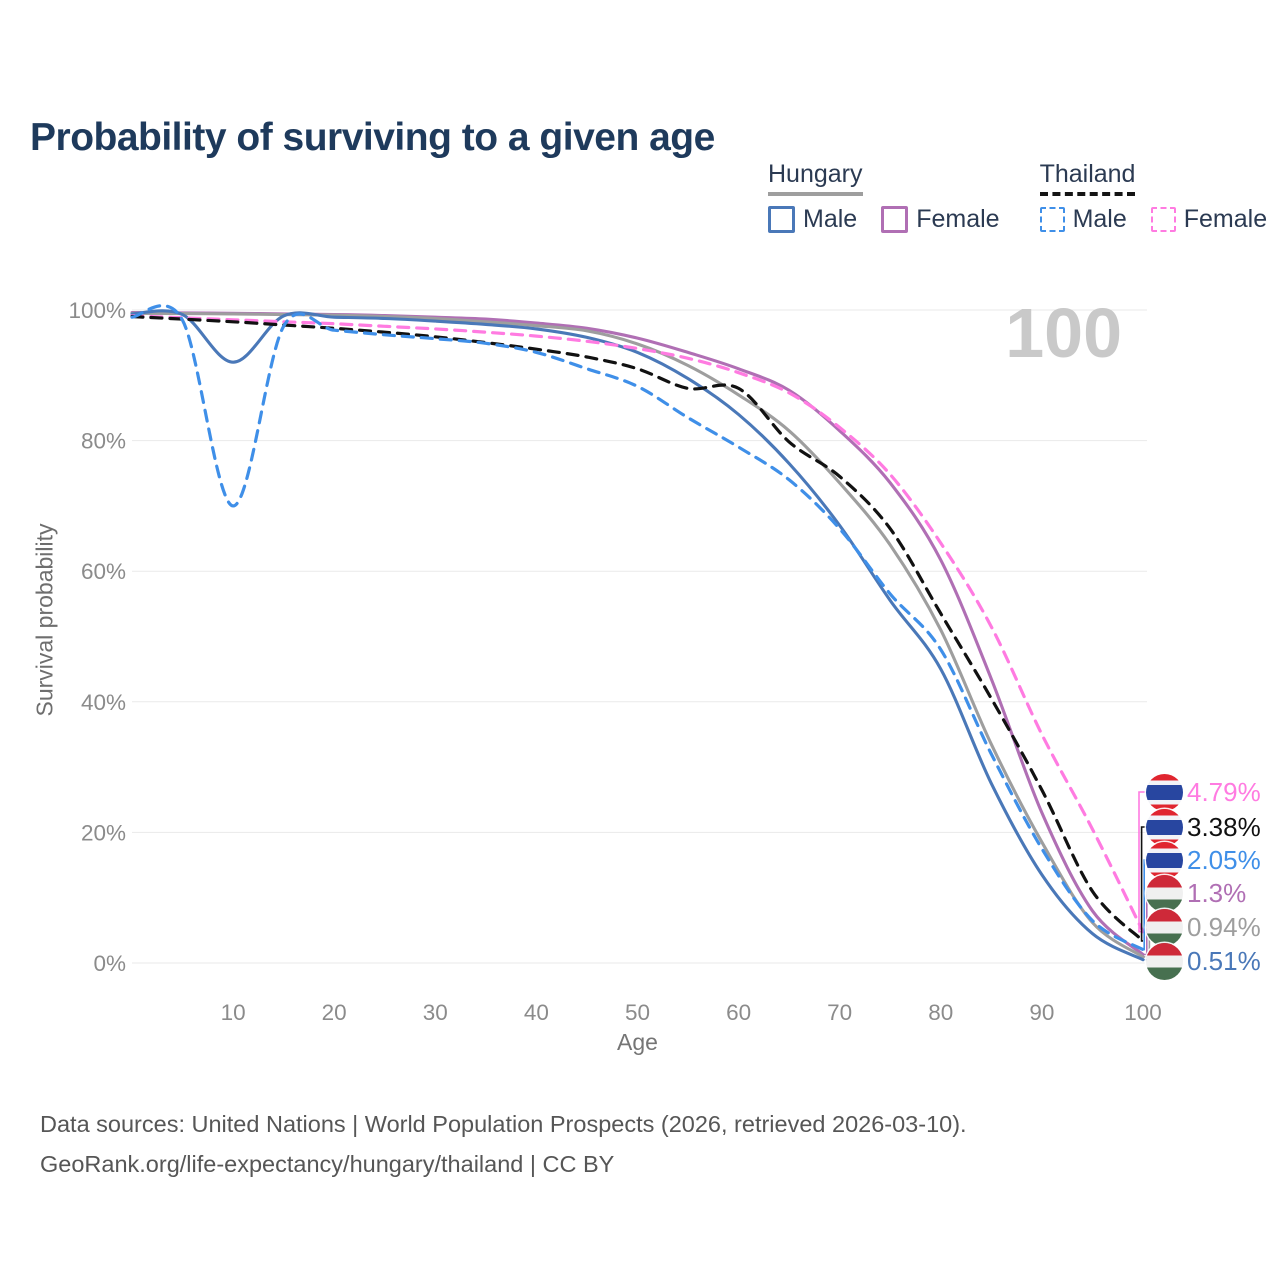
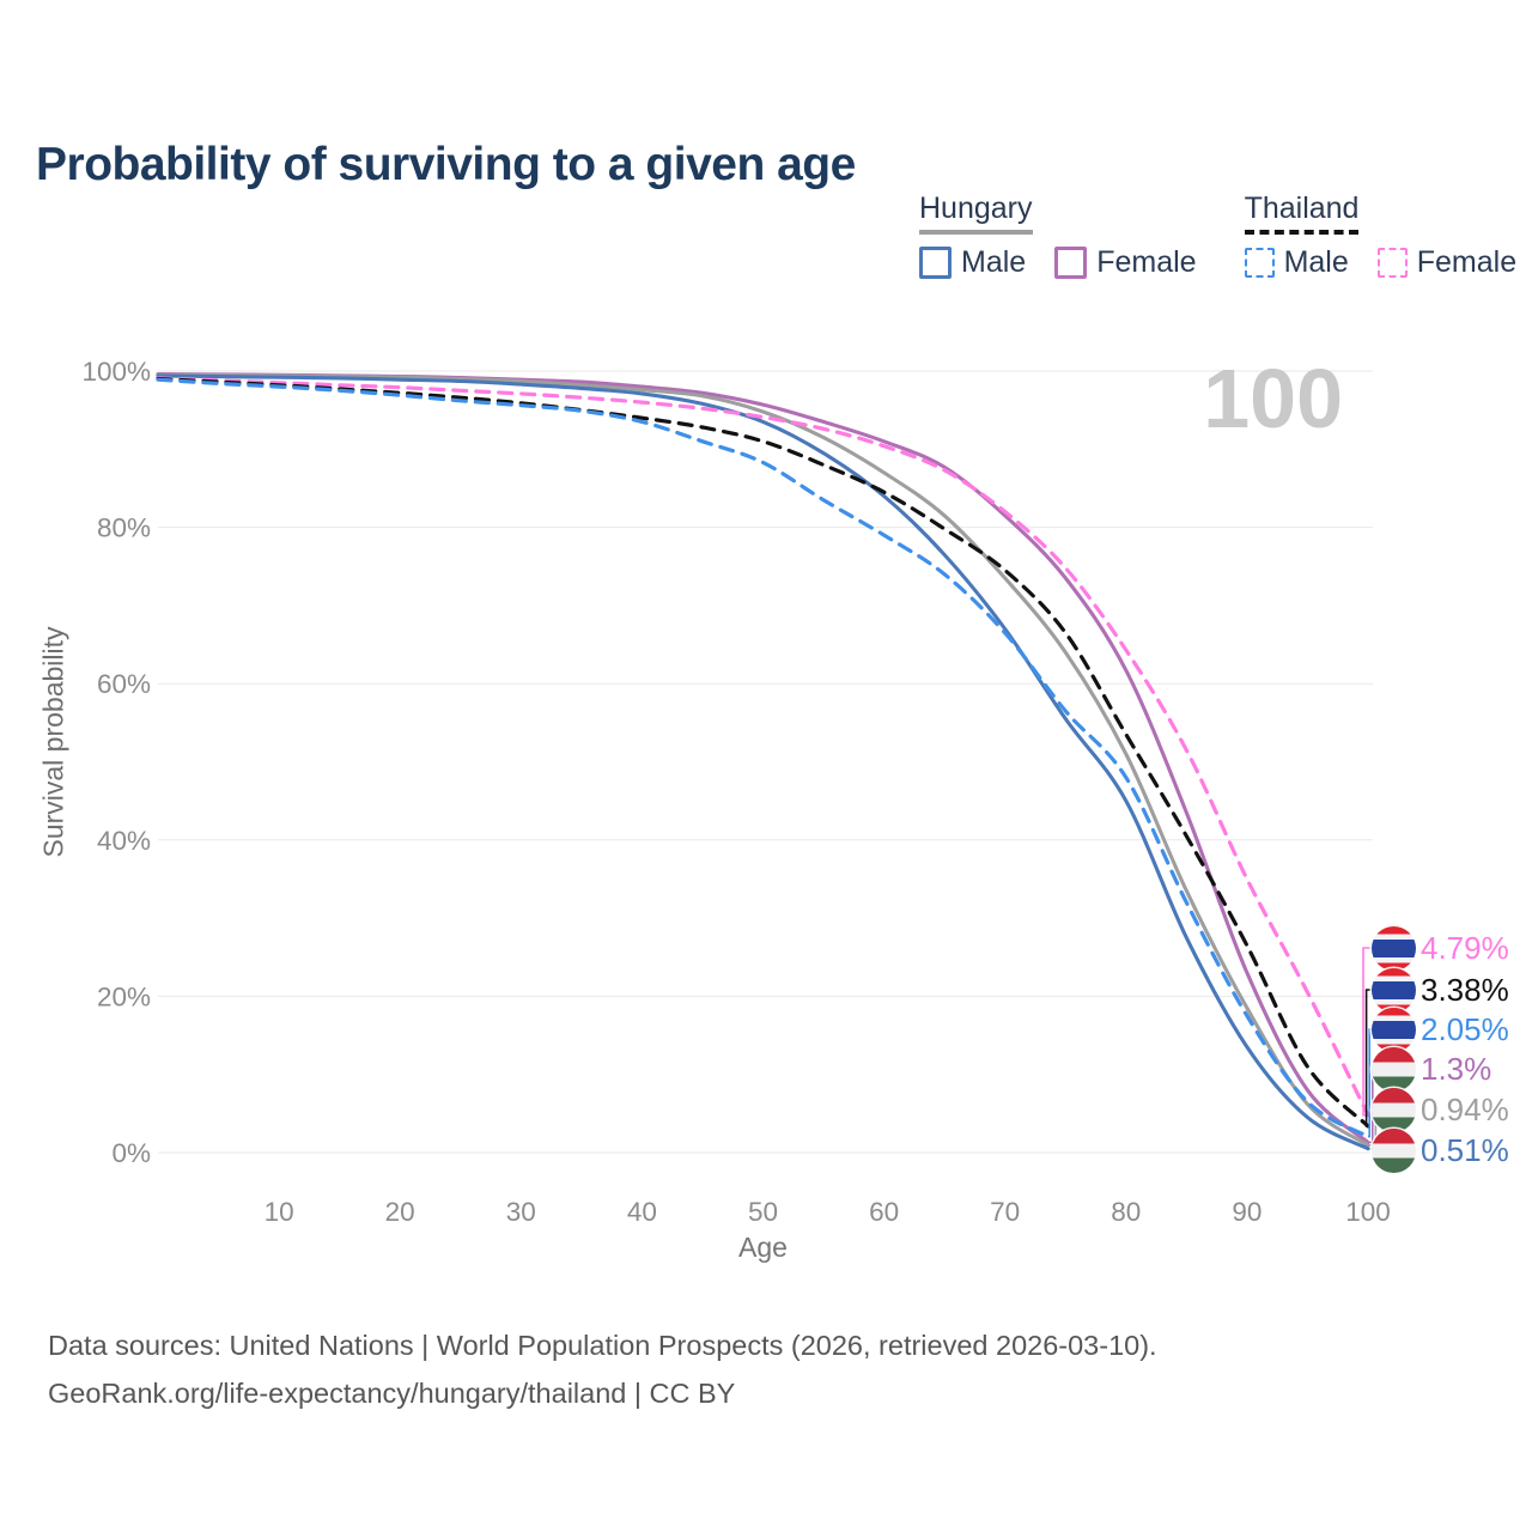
Hungary Male/10: 92% -> 99%
Thailand Male/10: 70% -> 98%
Thailand/60: 88% -> 84%
